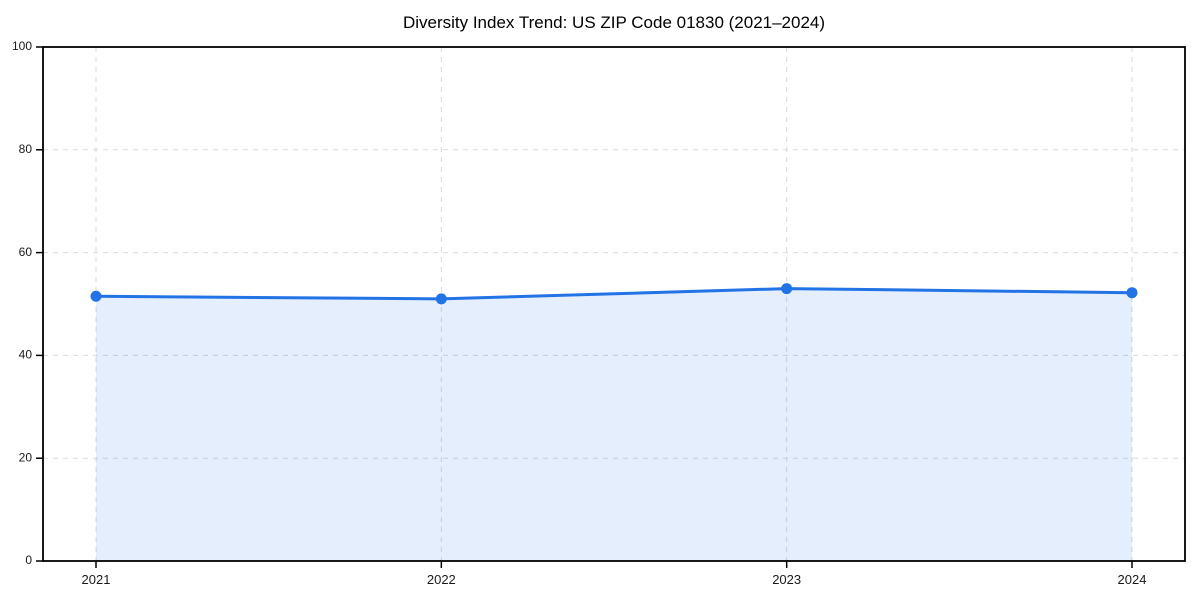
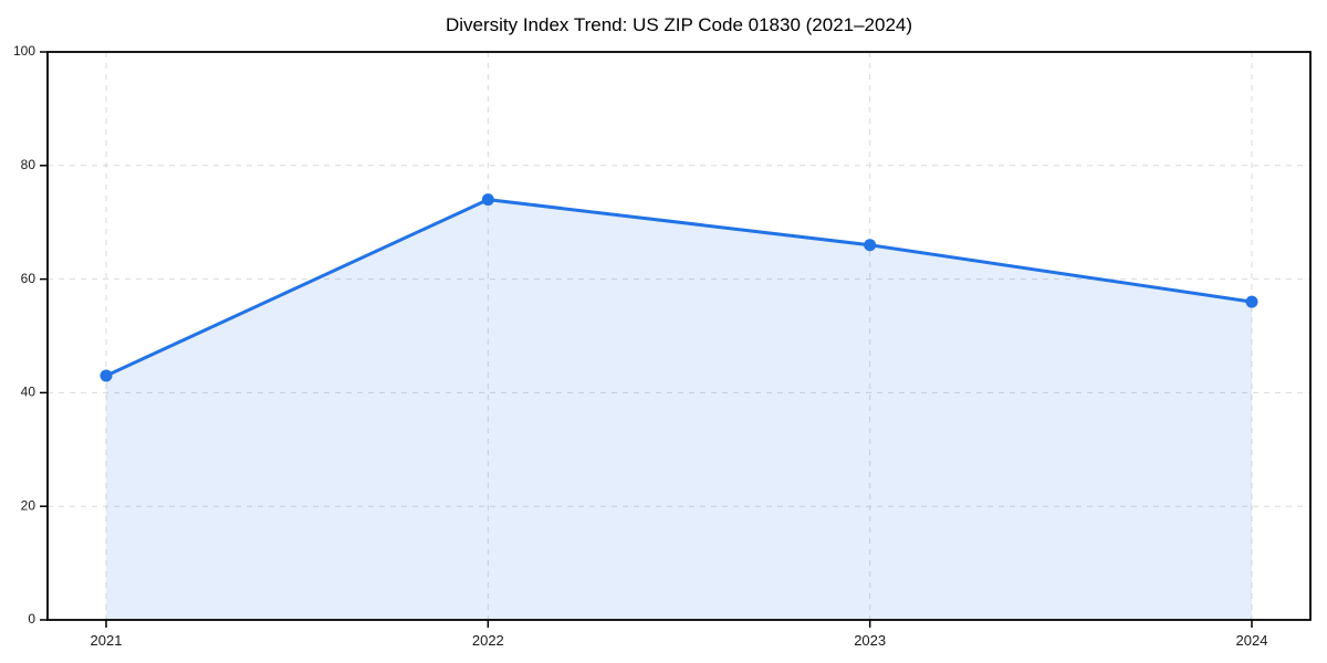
2021: 52 -> 43
2022: 51 -> 74
2023: 53 -> 66
2024: 52 -> 56
